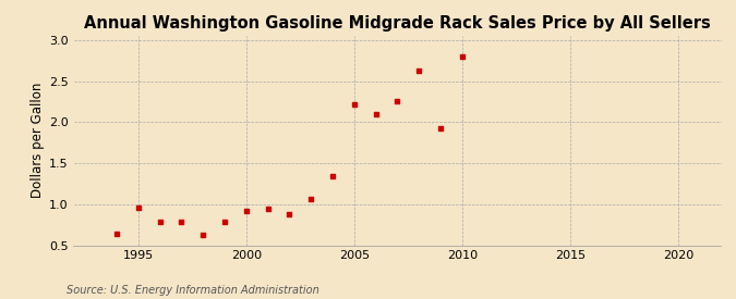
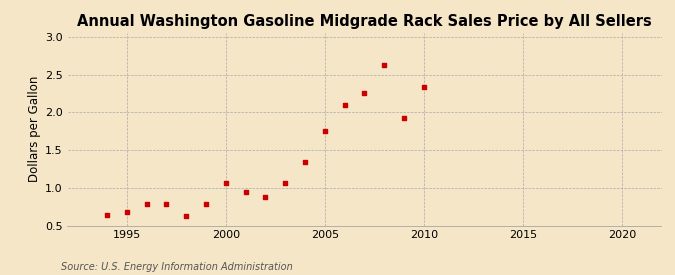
1995: 0.96 -> 0.68
2000: 0.92 -> 1.06
2005: 2.22 -> 1.75
2010: 2.80 -> 2.33
